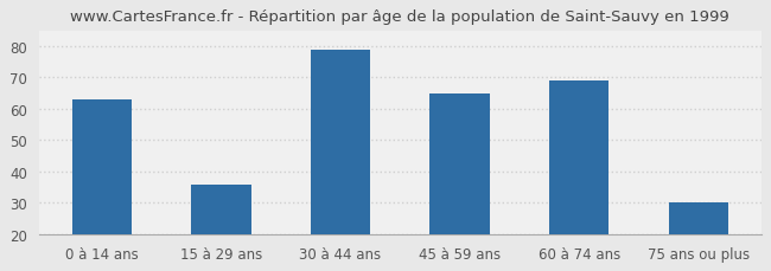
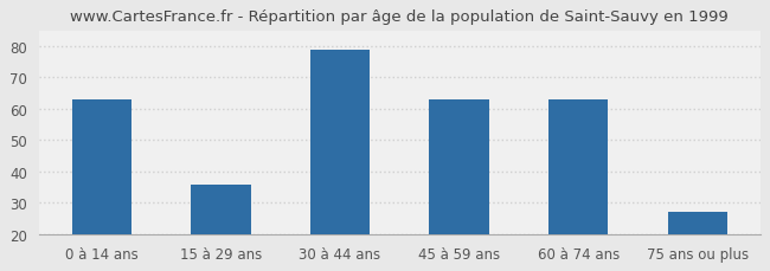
45 à 59 ans: 65 -> 63
60 à 74 ans: 69 -> 63
75 ans ou plus: 30 -> 27
